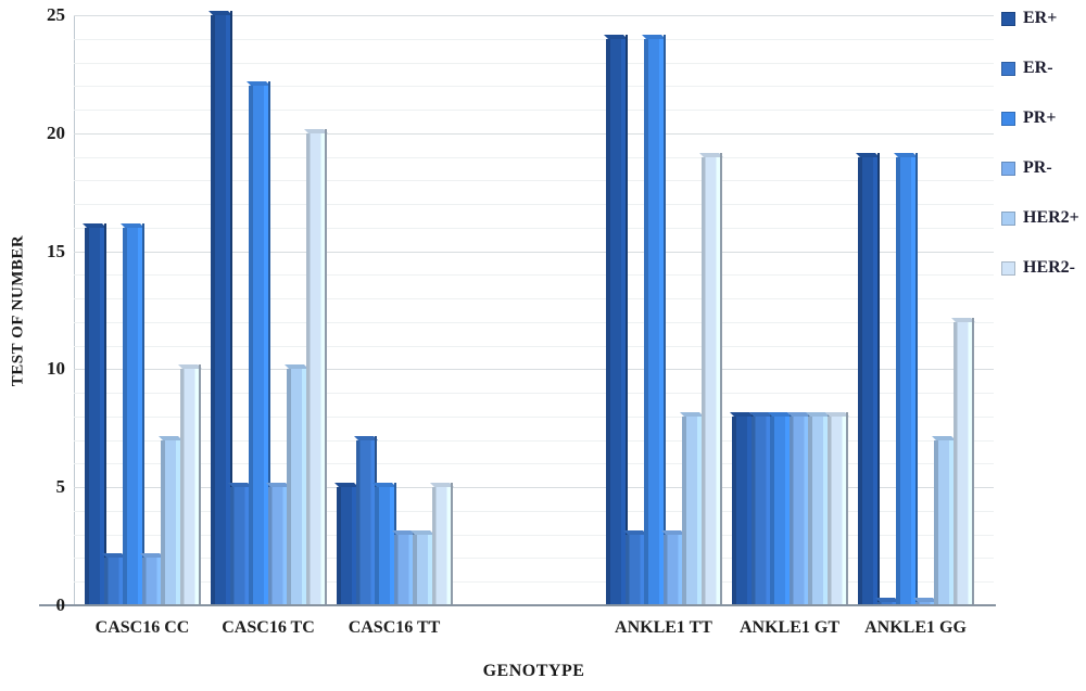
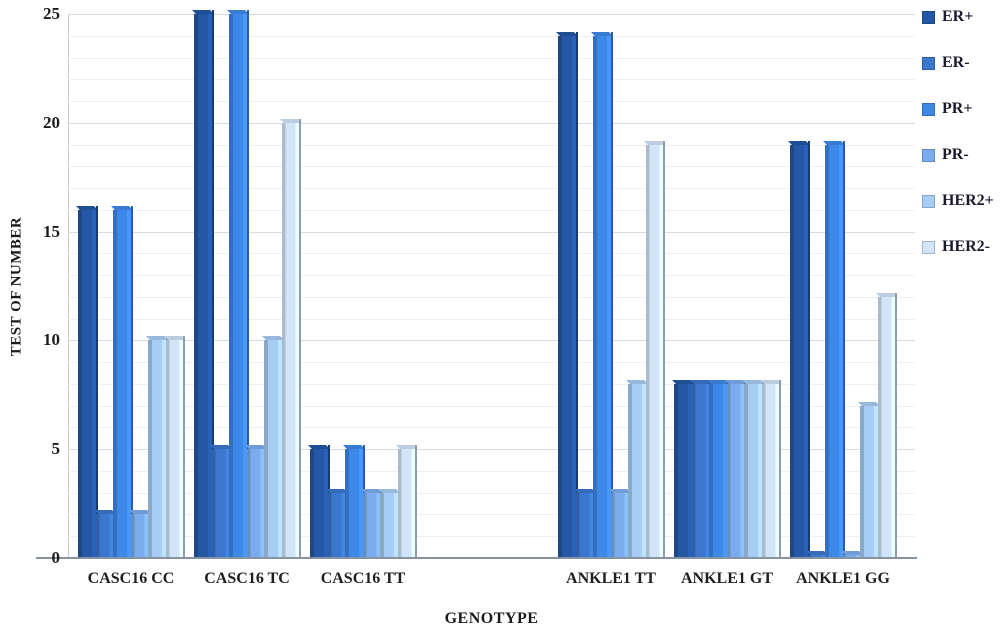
HER2+/CASC16 CC: 7 -> 10
PR+/CASC16 TC: 22 -> 25
ER-/CASC16 TT: 7 -> 3
